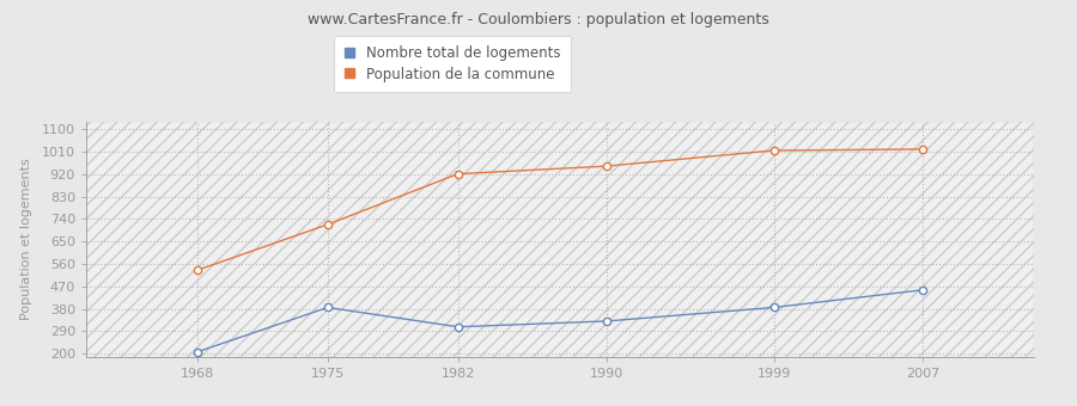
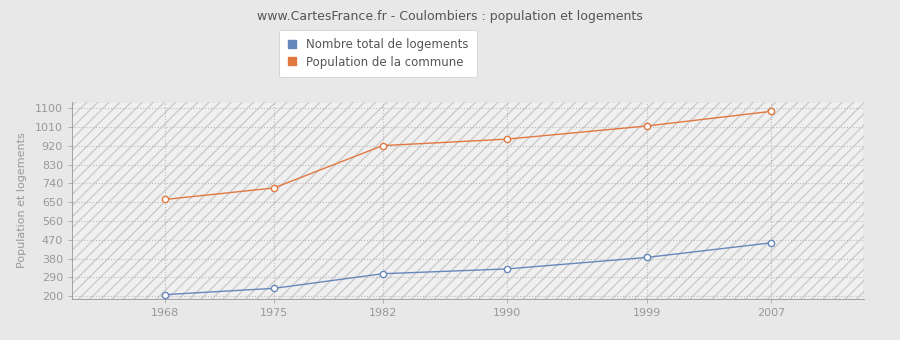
Population de la commune/1968: 535 -> 663
Nombre total de logements/1975: 385 -> 237
Population de la commune/2007: 1020 -> 1085
